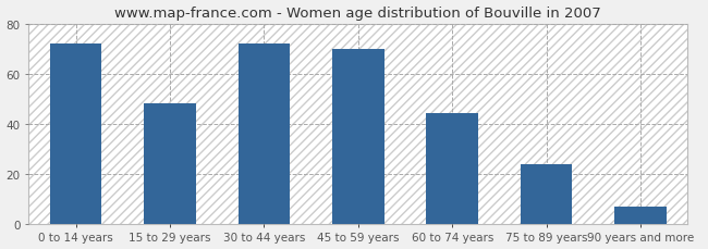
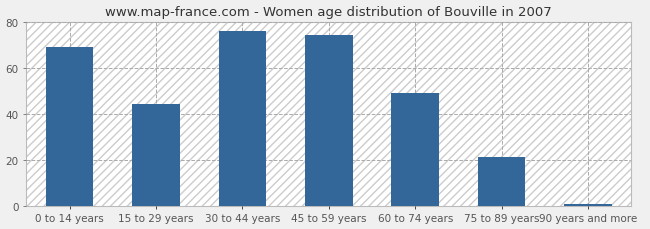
0 to 14 years: 72 -> 69
15 to 29 years: 48 -> 44
30 to 44 years: 72 -> 76
45 to 59 years: 70 -> 74
60 to 74 years: 44 -> 49
75 to 89 years: 24 -> 21
90 years and more: 7 -> 1
